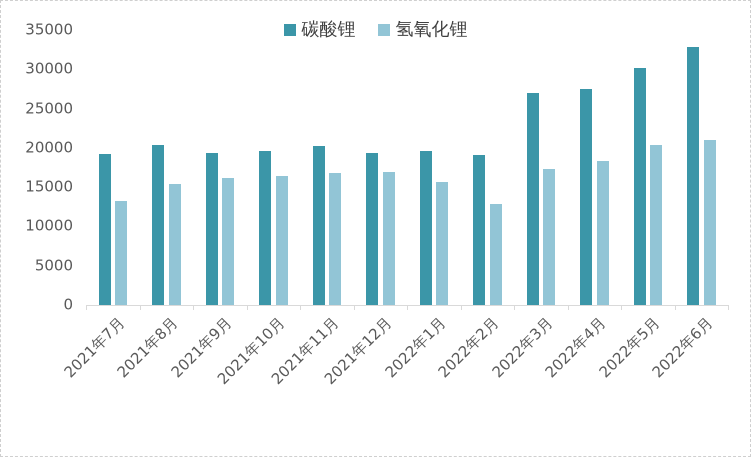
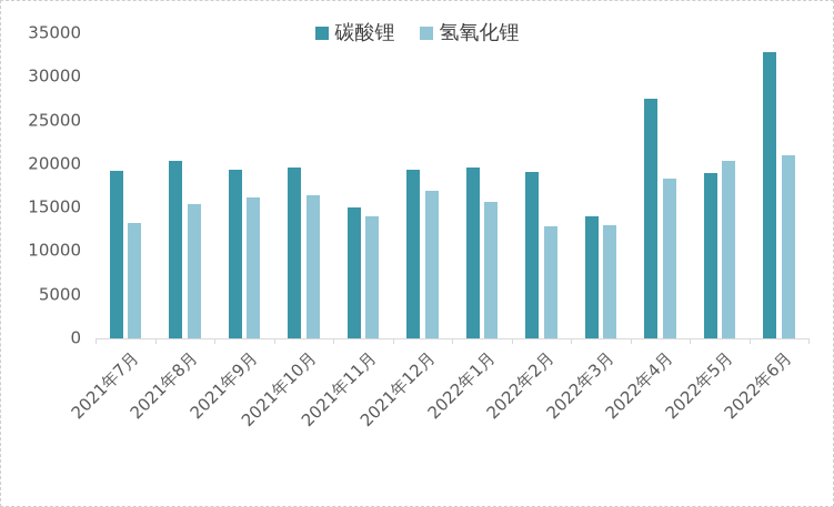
碳酸锂/2021年11月: 20000 -> 15000
氢氧化锂/2021年11月: 17000 -> 14000
碳酸锂/2022年3月: 27000 -> 14000
氢氧化锂/2022年3月: 17000 -> 13000
碳酸锂/2022年5月: 30000 -> 19000
